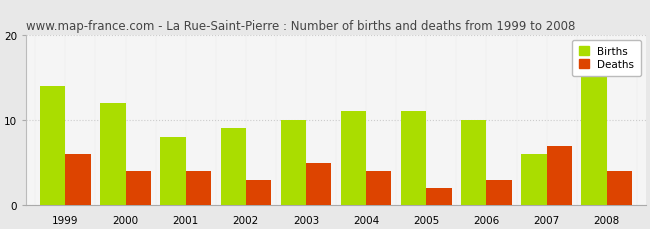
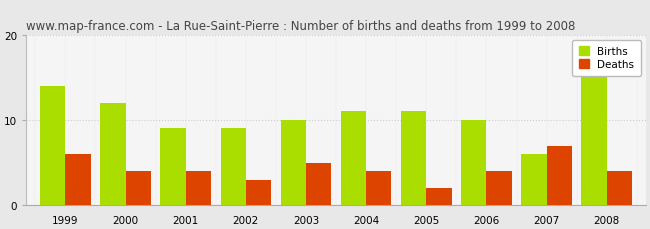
Births/2001: 8 -> 9
Deaths/2006: 3 -> 4
